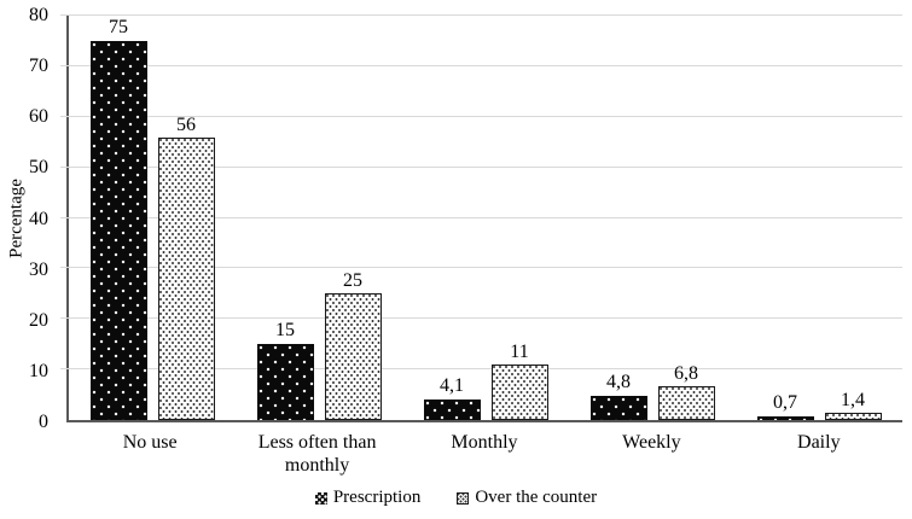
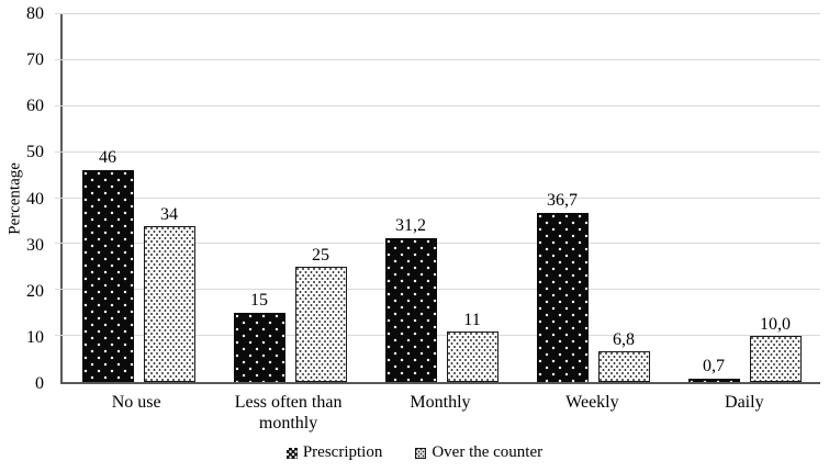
Prescription/No use: 75 -> 46
Over the counter/No use: 56 -> 34
Prescription/Monthly: 4,1 -> 31,2
Prescription/Weekly: 4,8 -> 36,7
Over the counter/Daily: 1,4 -> 10,0
